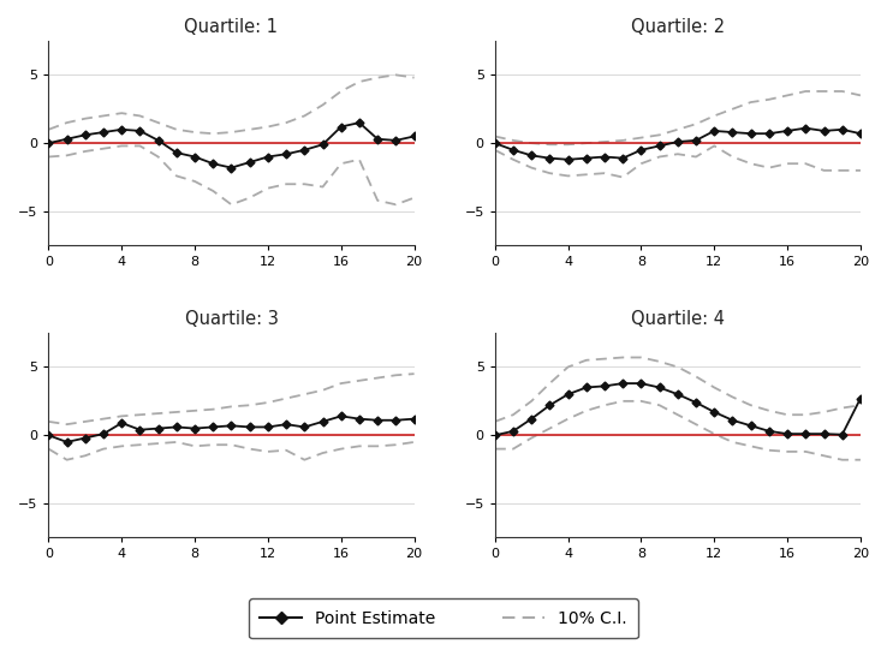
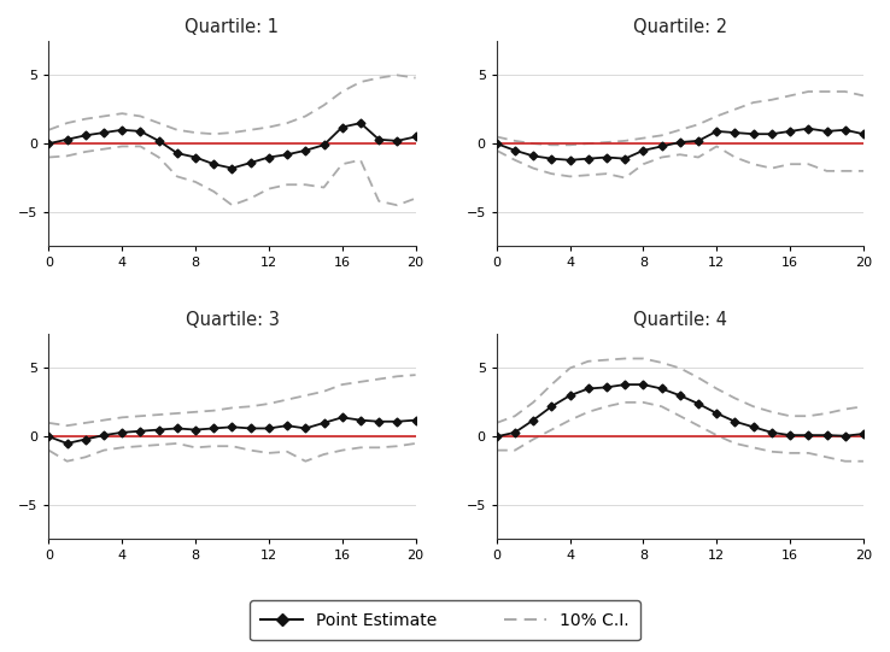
Quartile: 3/Point Estimate/4: 0.9 -> 0.3
Quartile: 4/Point Estimate/20: 2.7 -> 0.2
